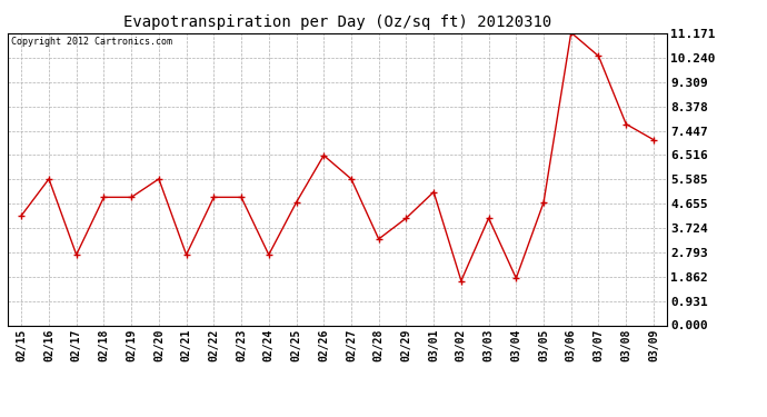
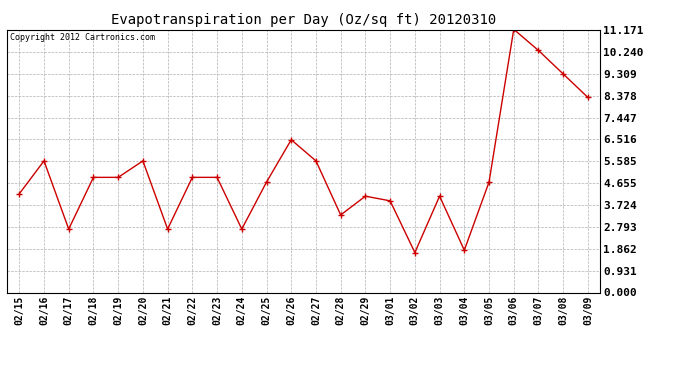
03/01: 5.1 -> 3.9
03/08: 7.7 -> 9.3
03/09: 7.1 -> 8.3
